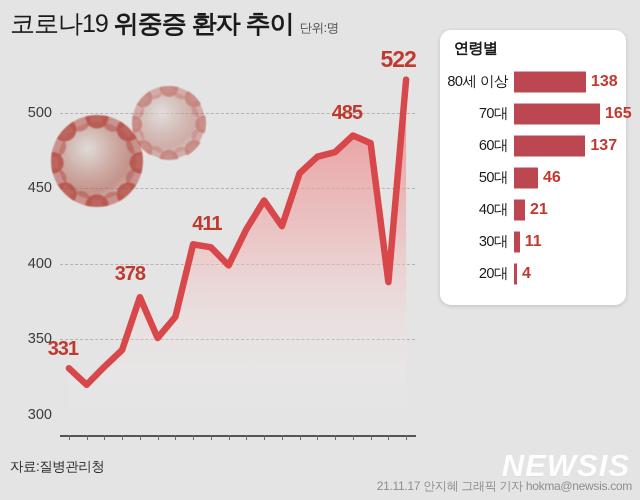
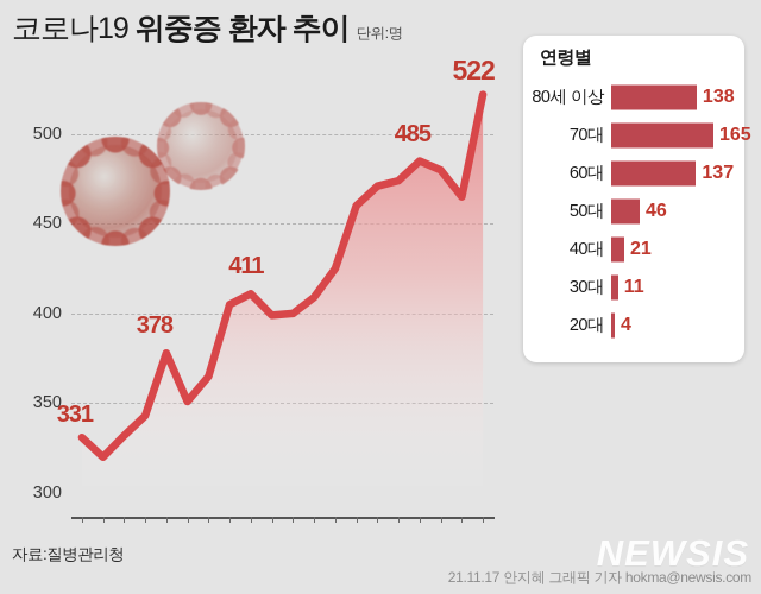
5: 413 -> 405
8: 423 -> 400
9: 442 -> 409
16: 388 -> 465
